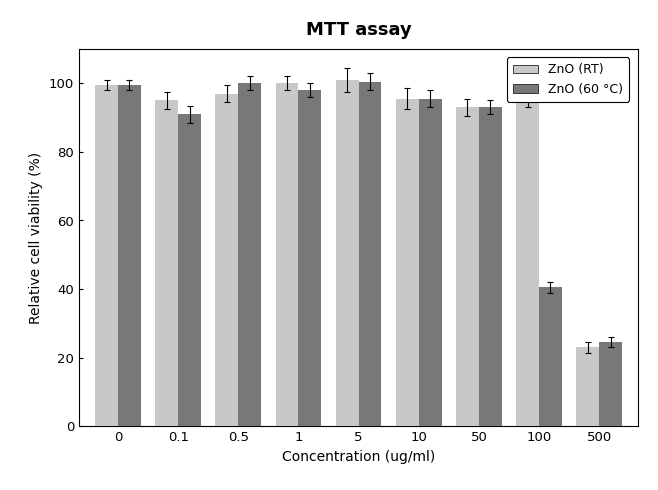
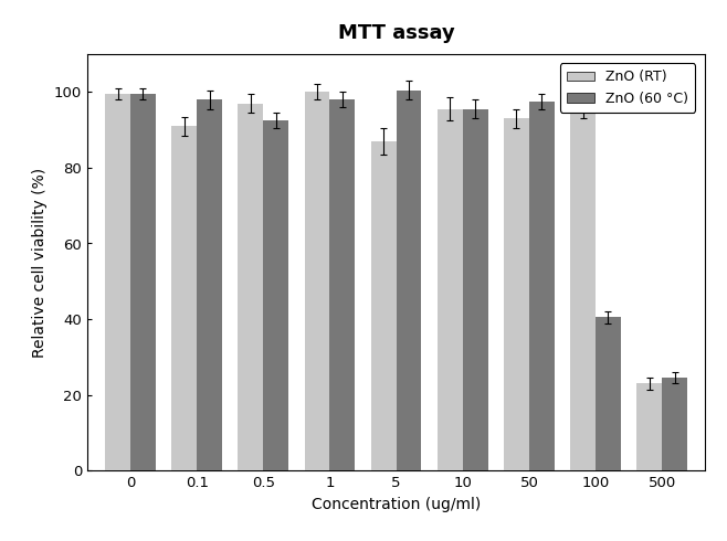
ZnO (RT)/0.1: 95.0 -> 91.0
ZnO (60 °C)/0.1: 91.0 -> 98.0
ZnO (60 °C)/0.5: 100.0 -> 92.5
ZnO (RT)/5: 101.0 -> 87.0
ZnO (60 °C)/50: 93.0 -> 97.5
